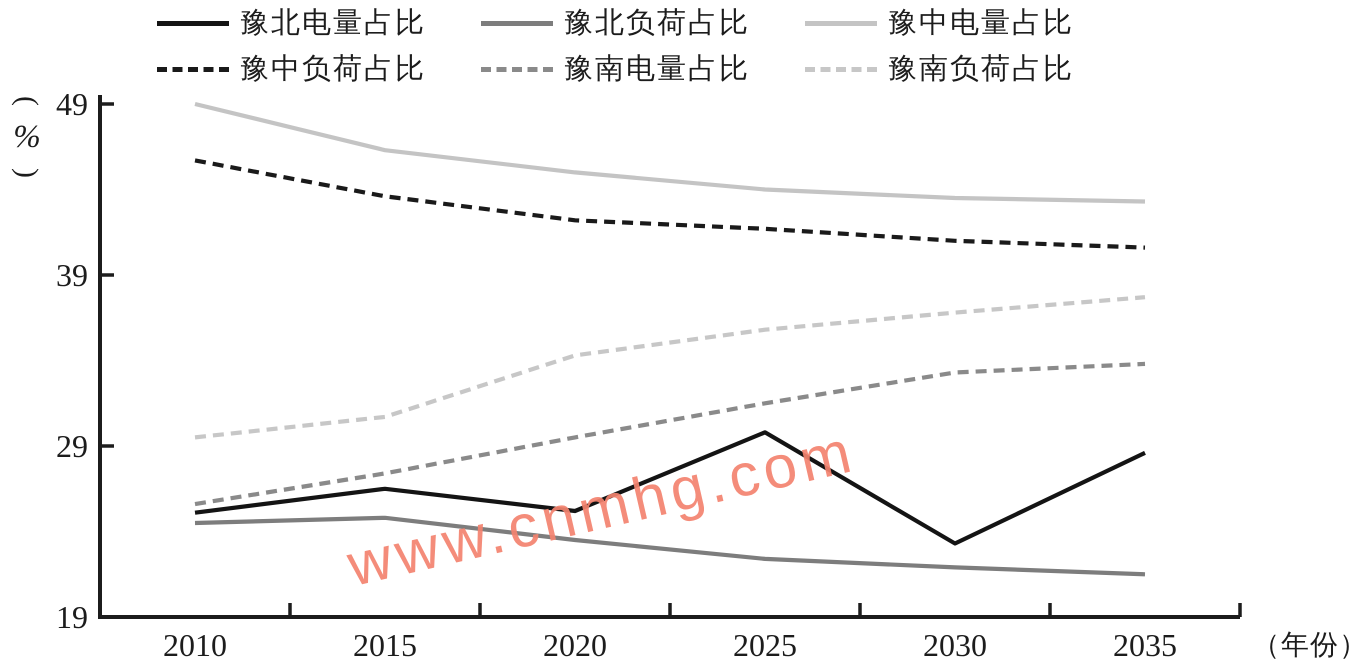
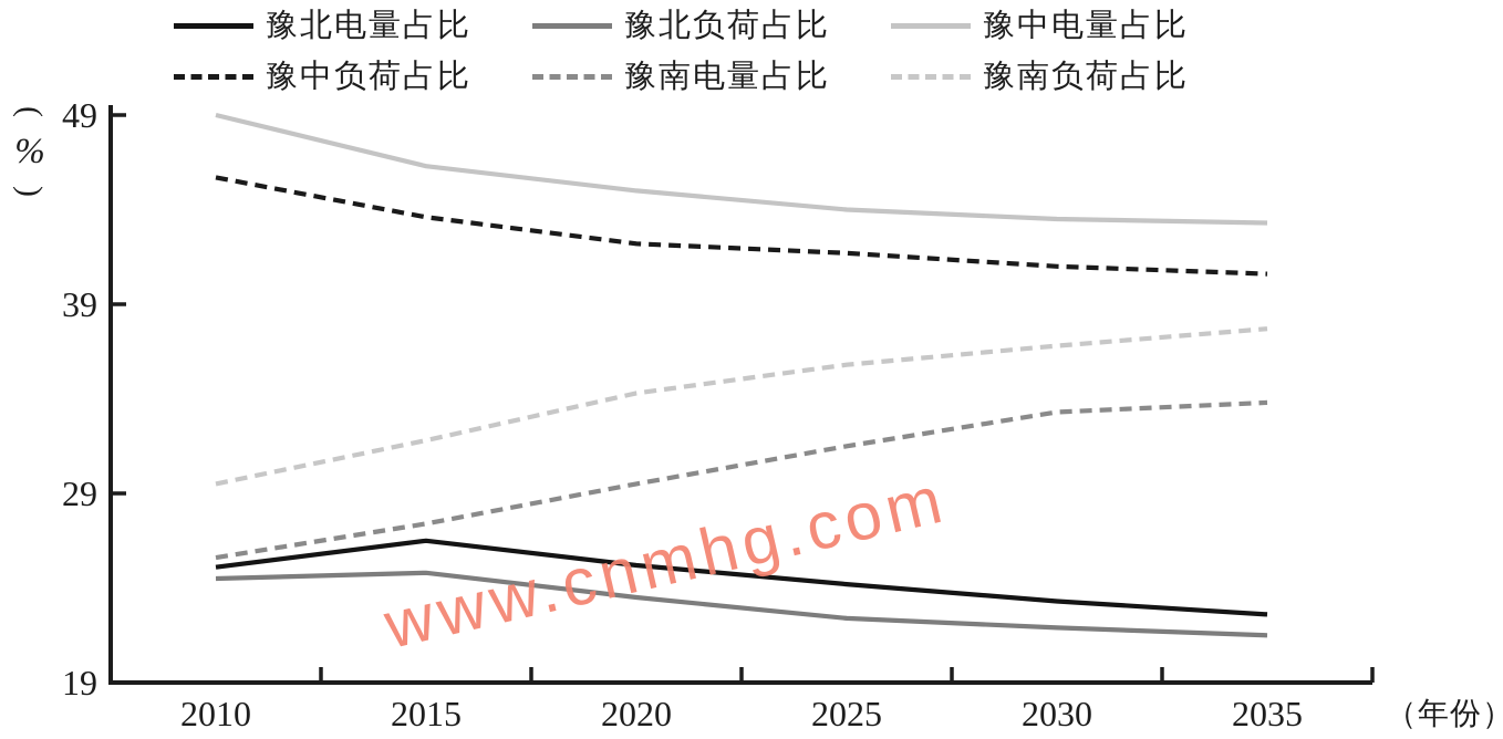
豫南负荷占比/2015: 30.7 -> 31.8
豫北电量占比/2025: 29.8 -> 24.2
豫北电量占比/2035: 28.6 -> 22.6
